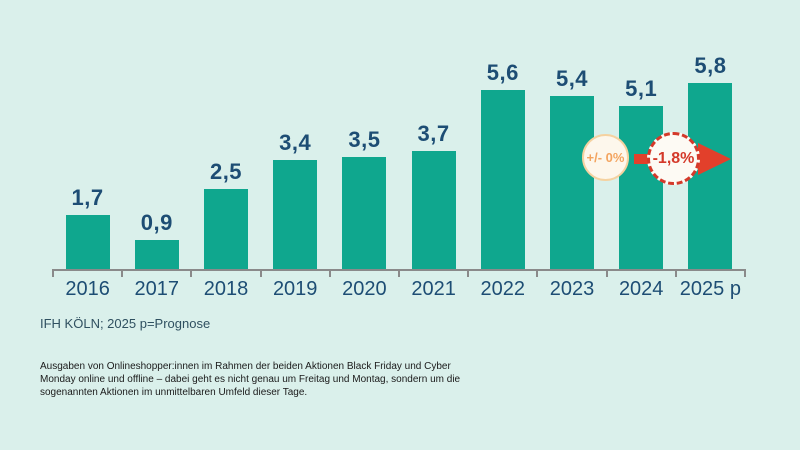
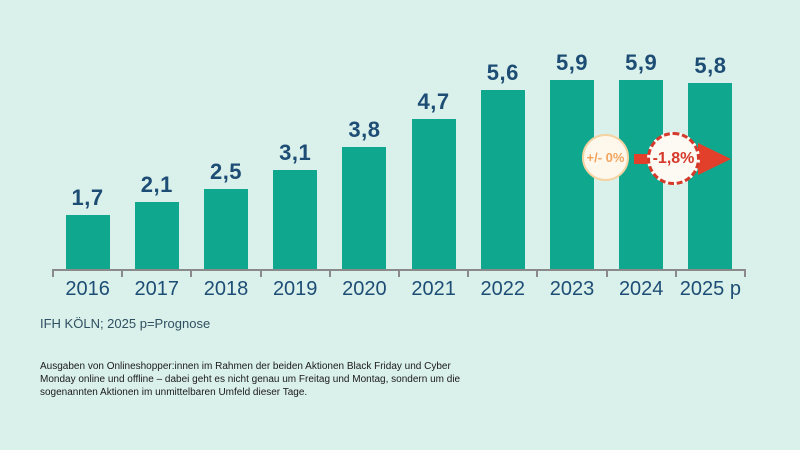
2017: 0,9 -> 2,1
2019: 3,4 -> 3,1
2020: 3,5 -> 3,8
2021: 3,7 -> 4,7
2023: 5,4 -> 5,9
2024: 5,1 -> 5,9
